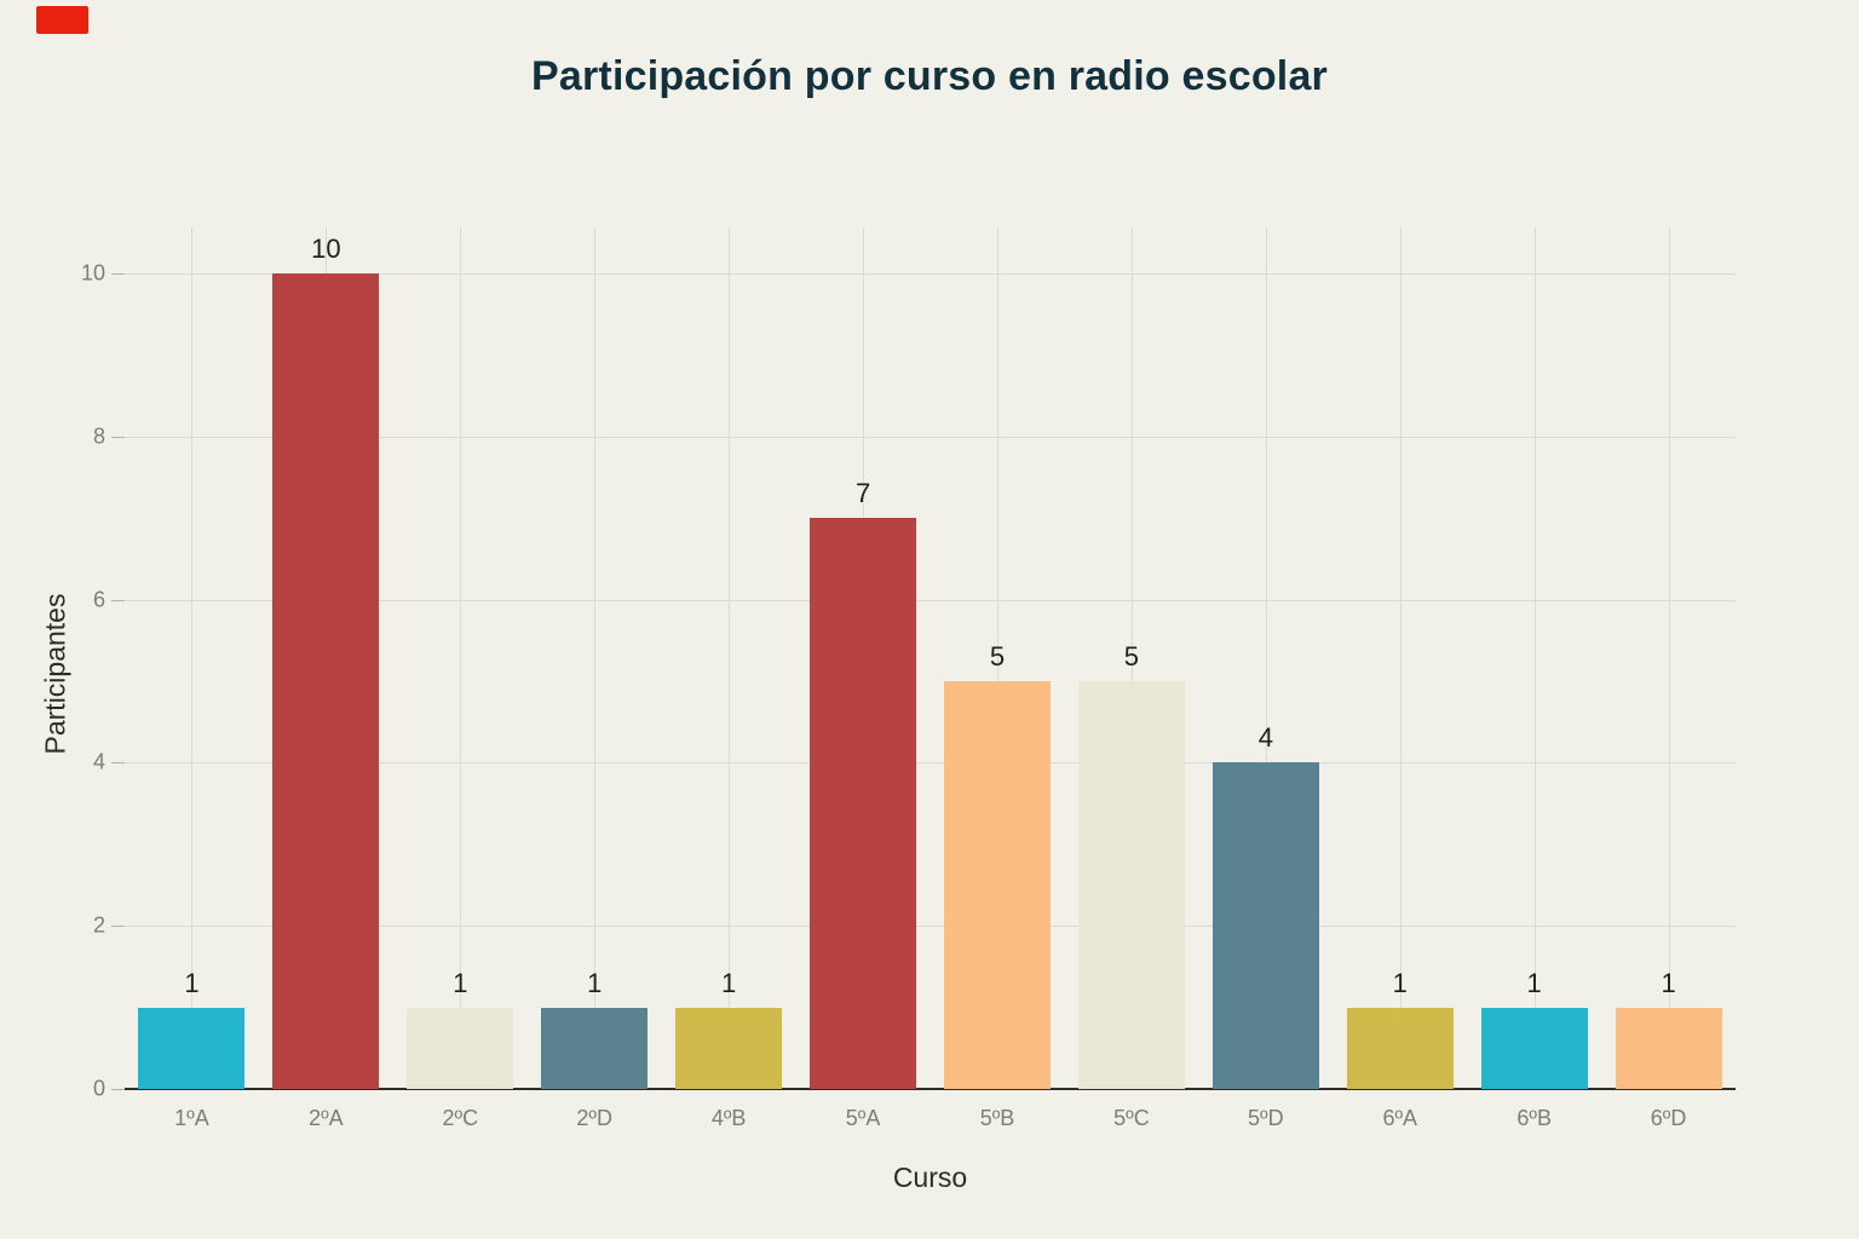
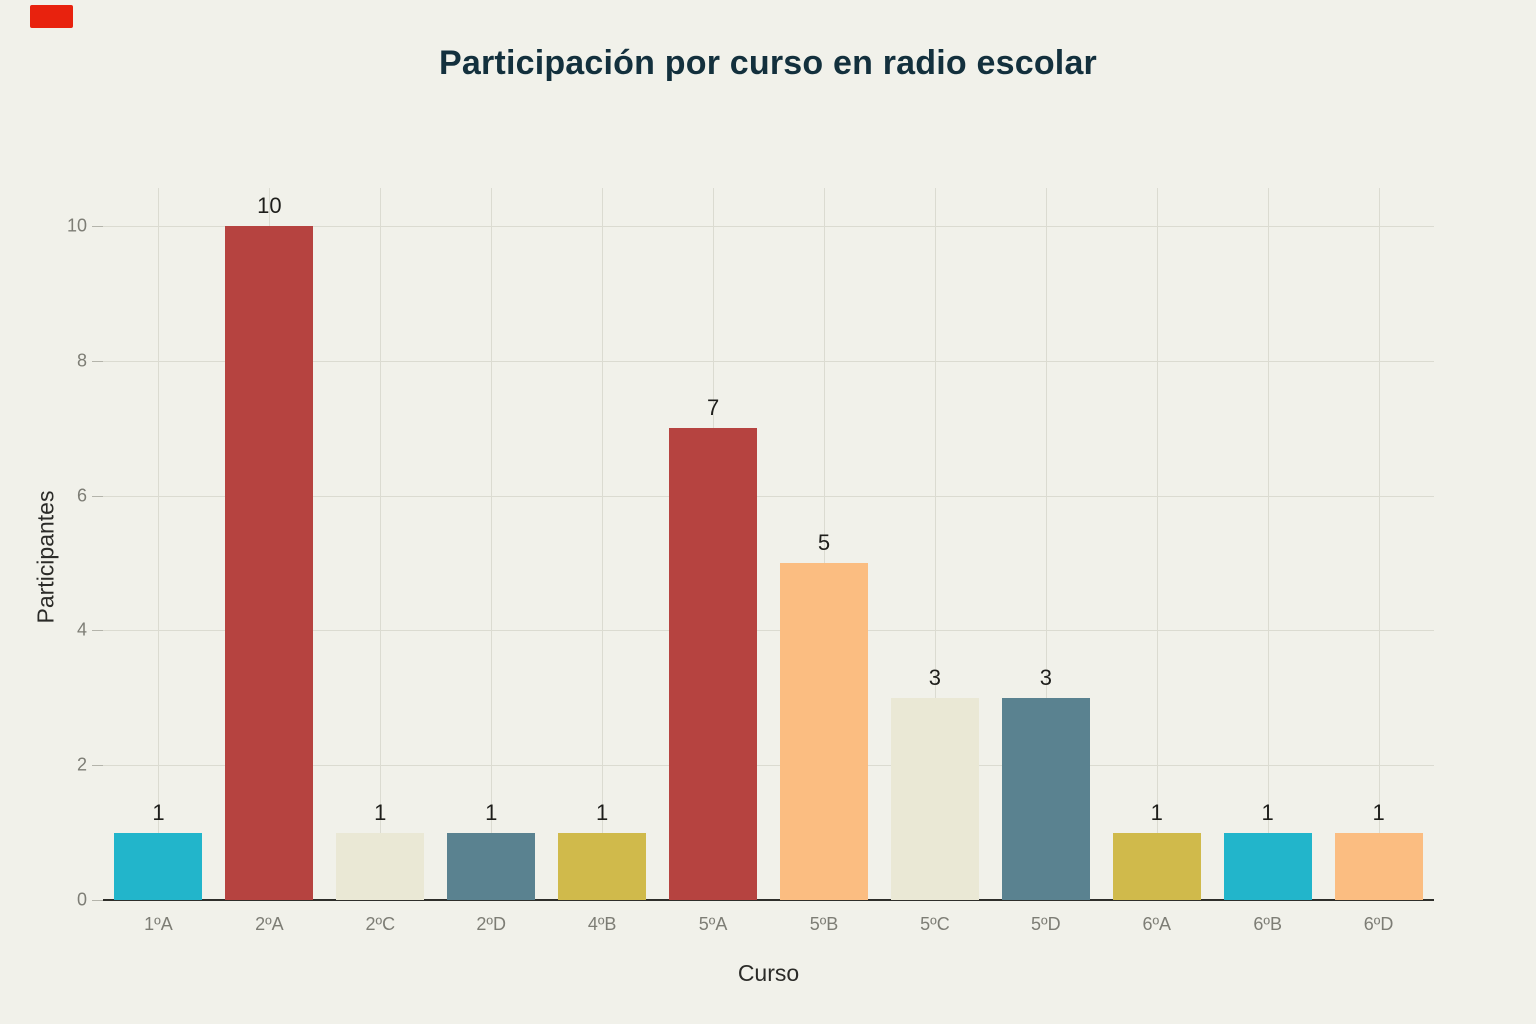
5ºC: 5 -> 3
5ºD: 4 -> 3
